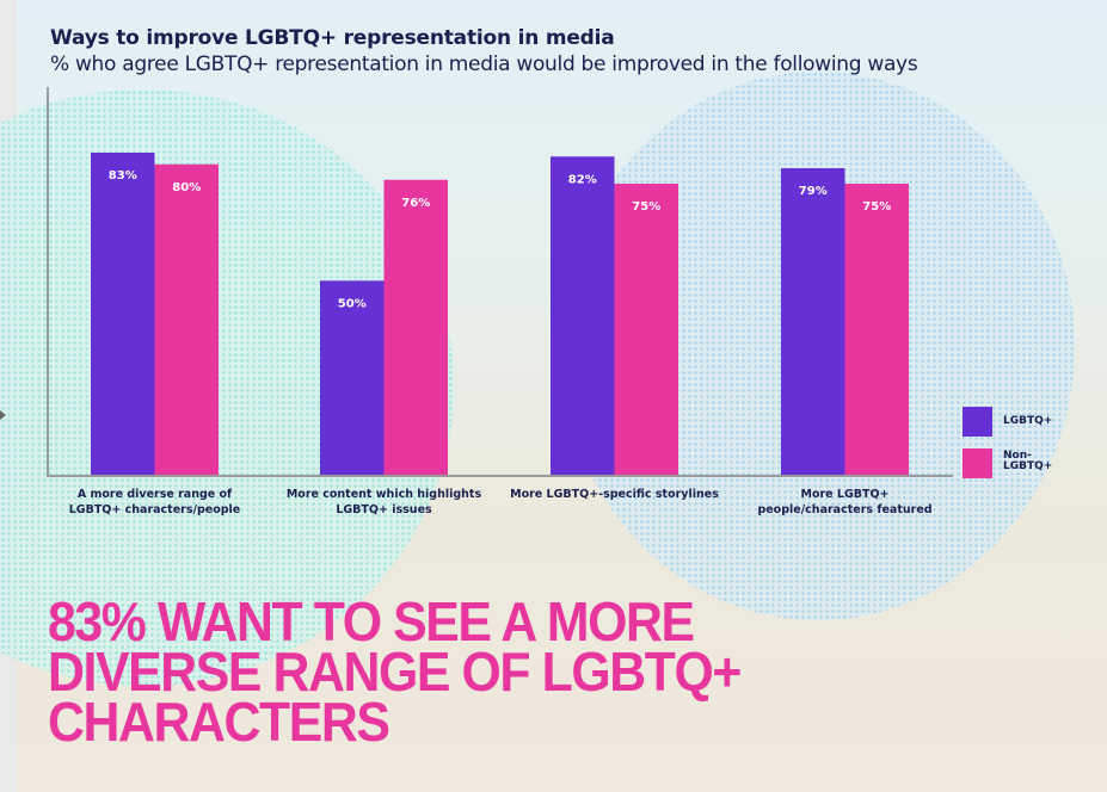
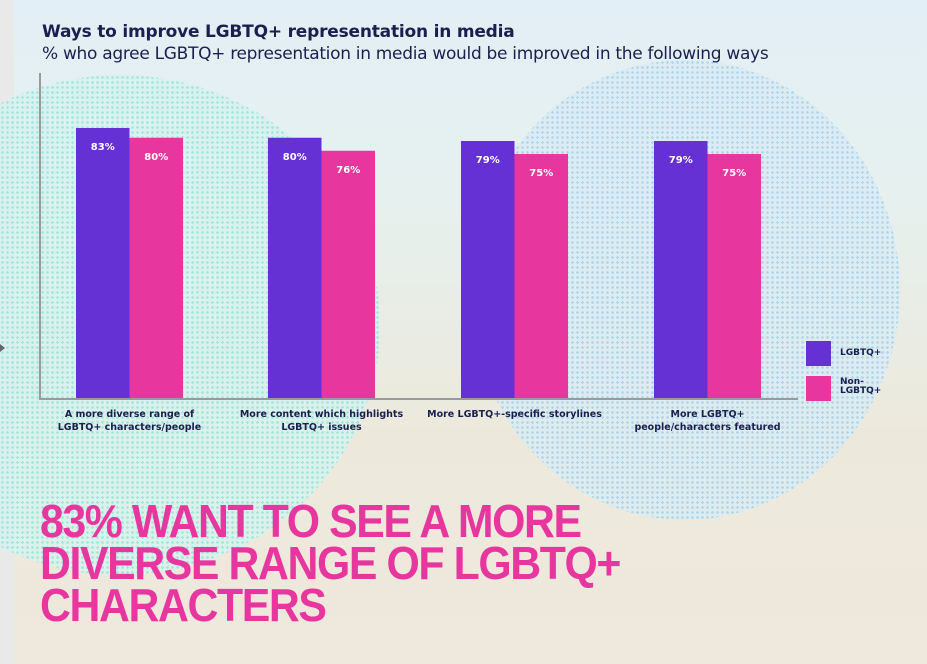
LGBTQ+/More content which highlights LGBTQ+ issues: 50% -> 80%
LGBTQ+/More LGBTQ+-specific storylines: 82% -> 79%
